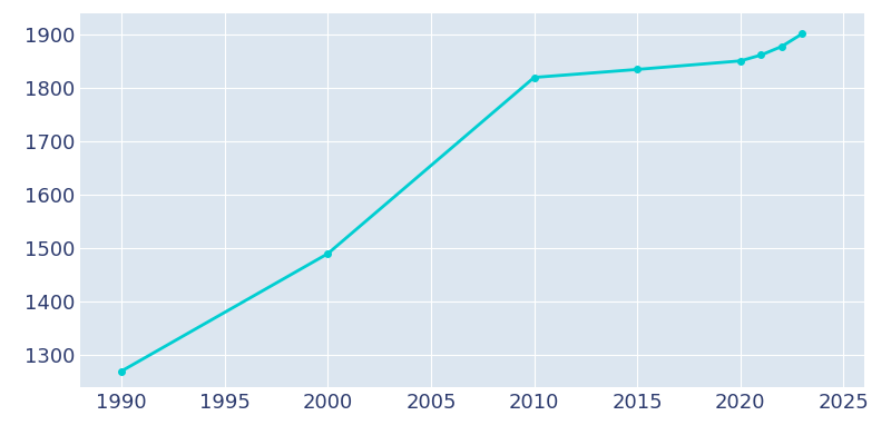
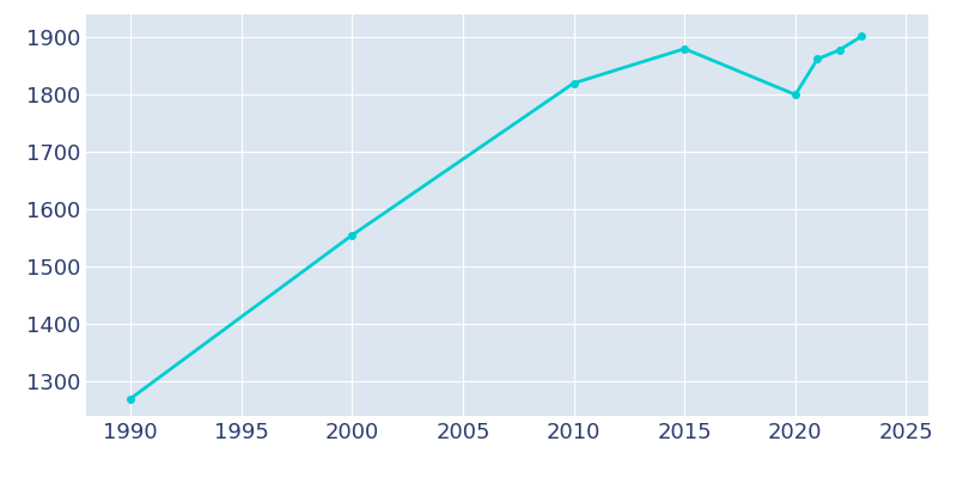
2000: 1490 -> 1555
2015: 1835 -> 1880
2020: 1851 -> 1800
